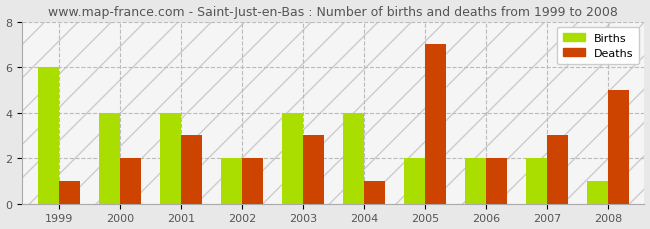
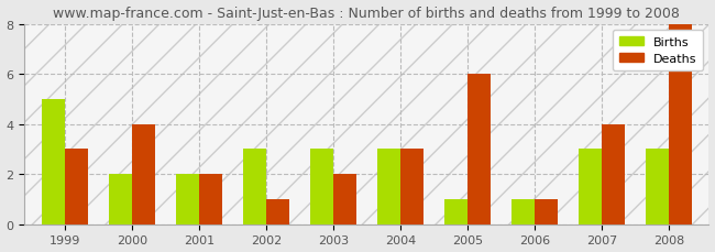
Births/1999: 6 -> 5
Deaths/1999: 1 -> 3
Births/2000: 4 -> 2
Deaths/2000: 2 -> 4
Births/2001: 4 -> 2
Deaths/2001: 3 -> 2
Births/2002: 2 -> 3
Deaths/2002: 2 -> 1
Births/2003: 4 -> 3
Deaths/2003: 3 -> 2
Births/2004: 4 -> 3
Deaths/2004: 1 -> 3
Births/2005: 2 -> 1
Deaths/2005: 7 -> 6
Births/2006: 2 -> 1
Deaths/2006: 2 -> 1
Births/2007: 2 -> 3
Deaths/2007: 3 -> 4
Births/2008: 1 -> 3
Deaths/2008: 5 -> 8
